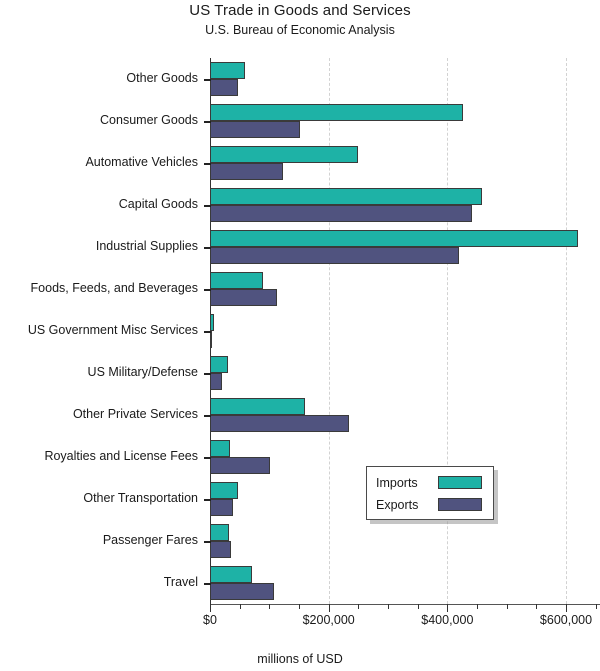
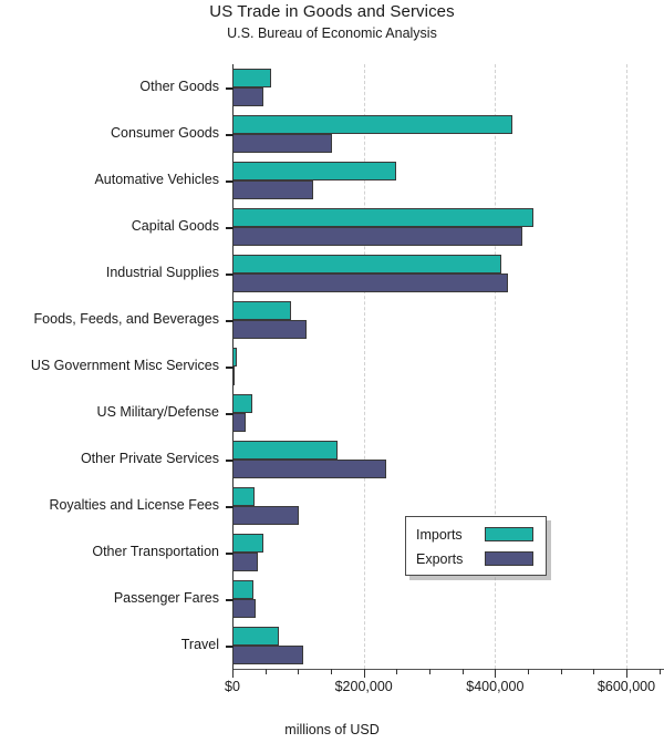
Imports/Industrial Supplies: $620000 -> $410000
